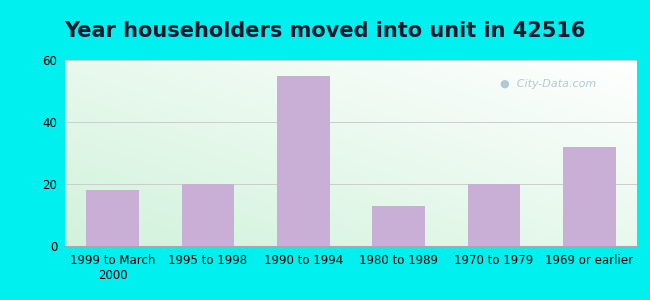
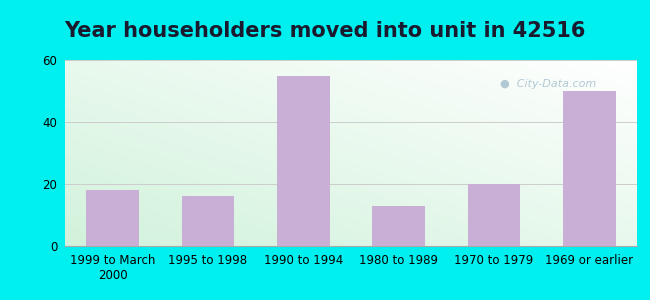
1995 to 1998: 20 -> 16
1969 or earlier: 32 -> 50
